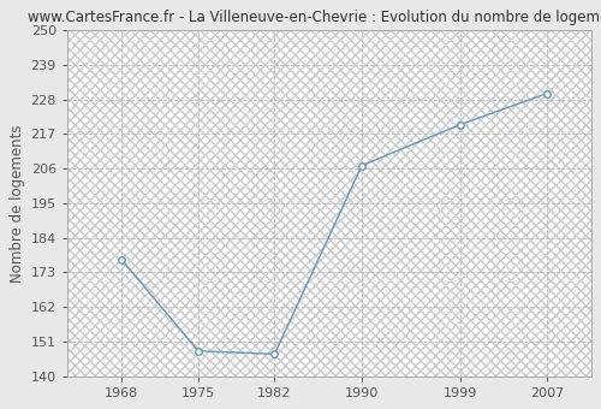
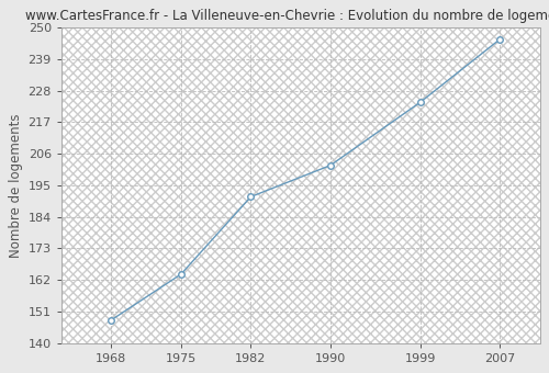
1968: 177 -> 148
1975: 148 -> 164
1982: 147 -> 191
1990: 207 -> 202
1999: 220 -> 224
2007: 230 -> 246
